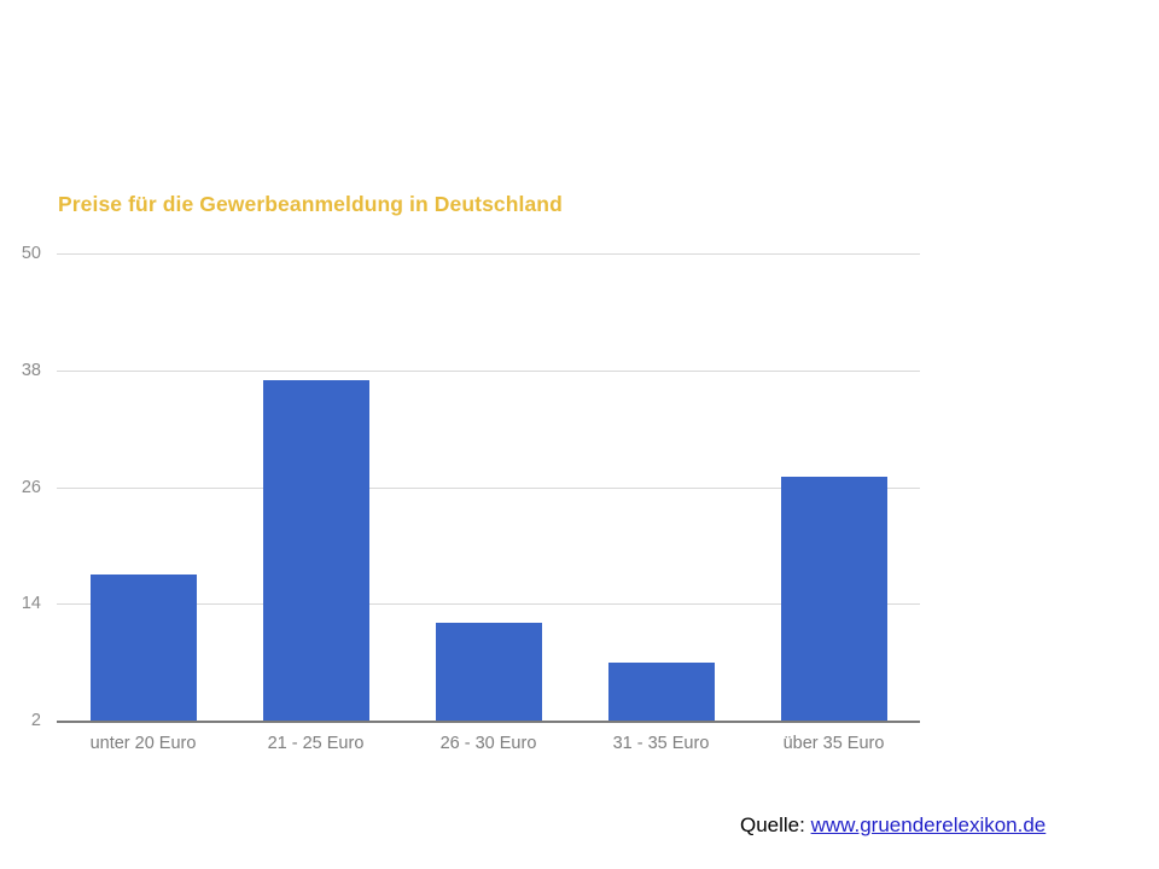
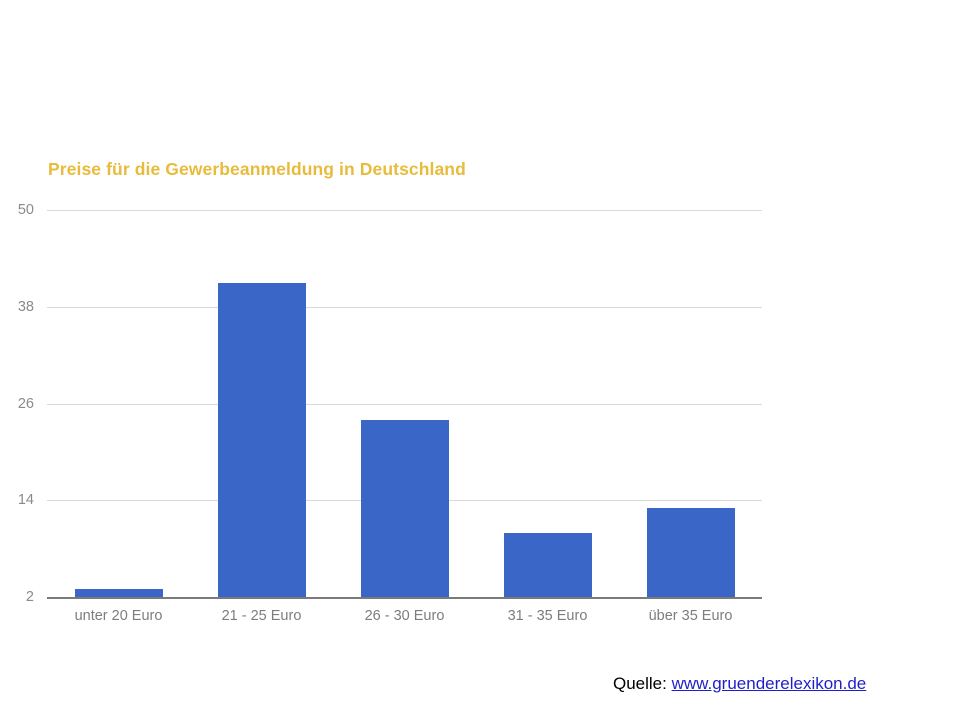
unter 20 Euro: 17 -> 3
21 - 25 Euro: 37 -> 41
26 - 30 Euro: 12 -> 24
31 - 35 Euro: 8 -> 10
über 35 Euro: 27 -> 13
